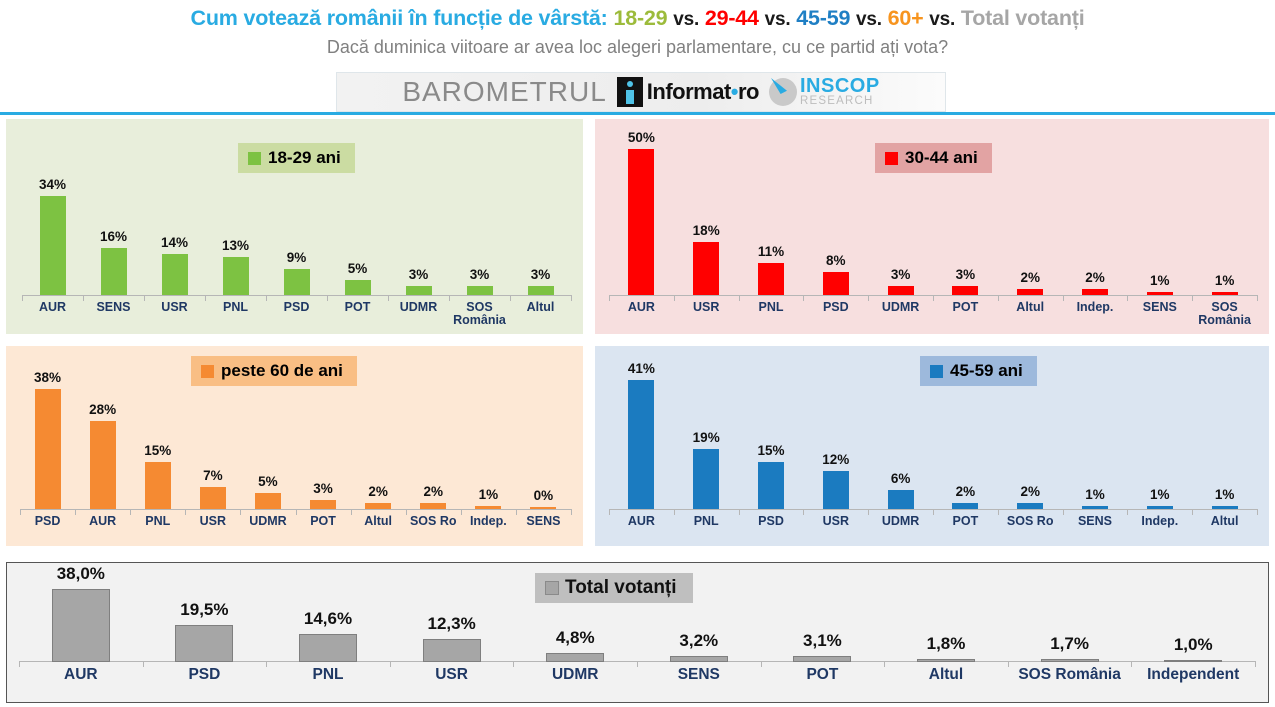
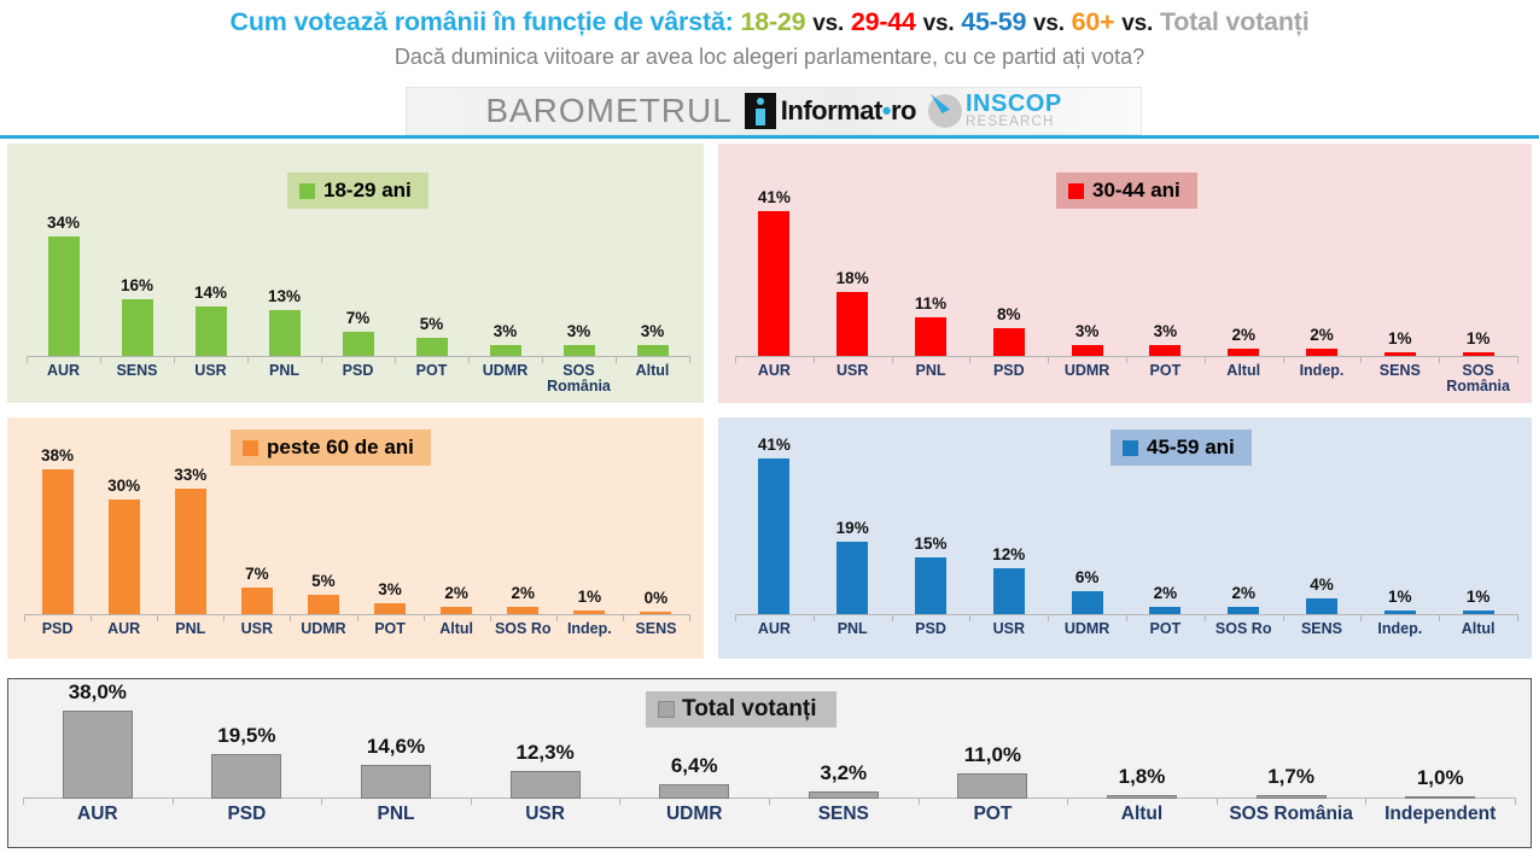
18-29 ani/PSD: 9% -> 7%
30-44 ani/AUR: 50% -> 41%
peste 60 de ani/AUR: 28% -> 30%
peste 60 de ani/PNL: 15% -> 33%
45-59 ani/SENS: 1% -> 4%
Total votanți/UDMR: 4,8% -> 6,4%
Total votanți/POT: 3,1% -> 11,0%
